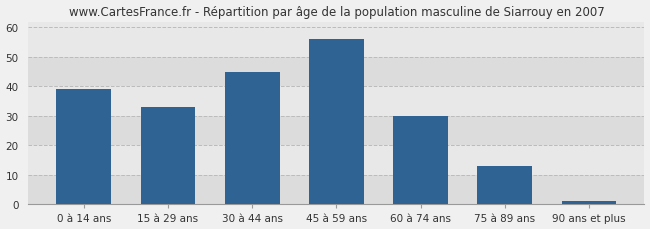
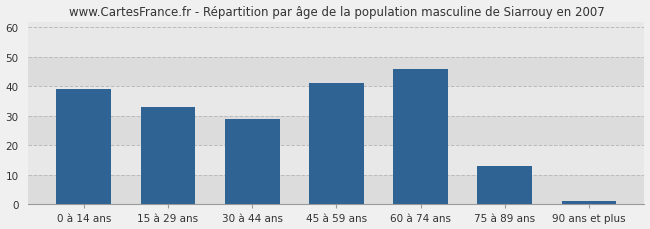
30 à 44 ans: 45 -> 29
45 à 59 ans: 56 -> 41
60 à 74 ans: 30 -> 46
